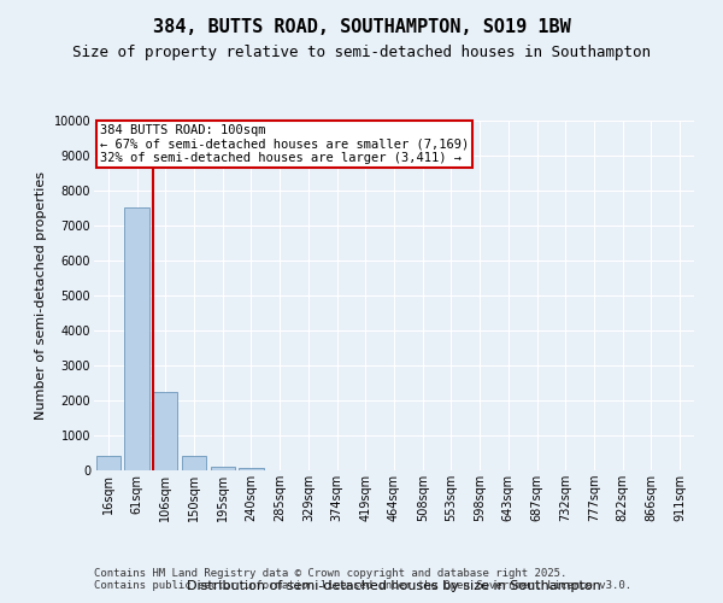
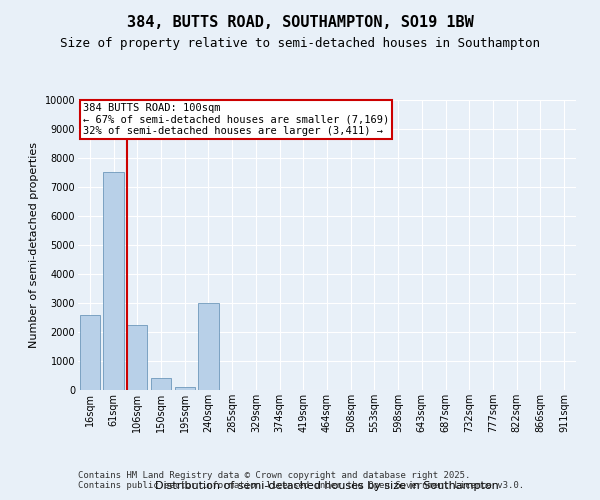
16sqm: 430 -> 2600
240sqm: 60 -> 3000
